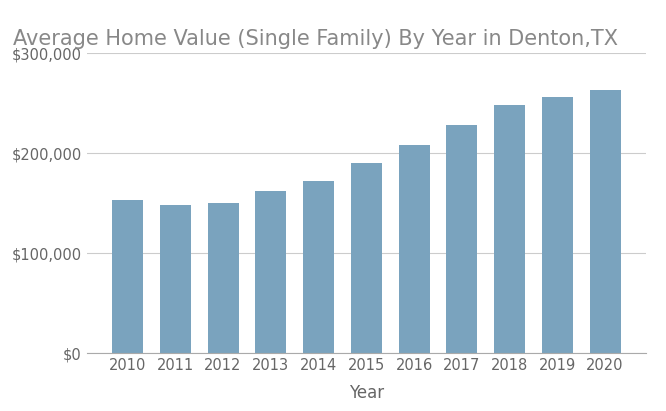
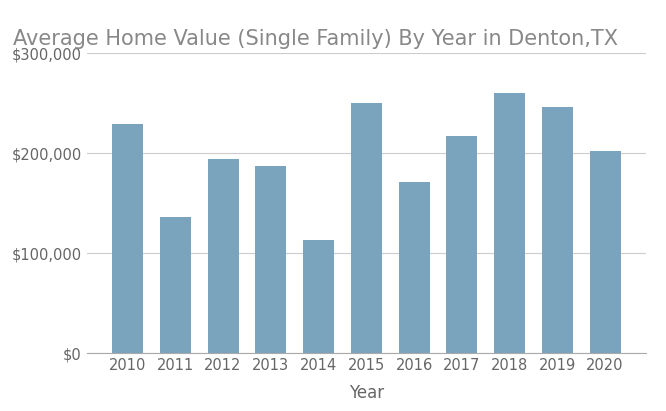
2010: $153,000 -> $229,000
2011: $148,000 -> $136,000
2012: $150,000 -> $194,000
2013: $162,000 -> $187,000
2014: $172,000 -> $113,000
2015: $190,000 -> $250,000
2016: $208,000 -> $171,000
2017: $228,000 -> $217,000
2018: $248,000 -> $260,000
2019: $256,000 -> $246,000
2020: $263,000 -> $202,000
